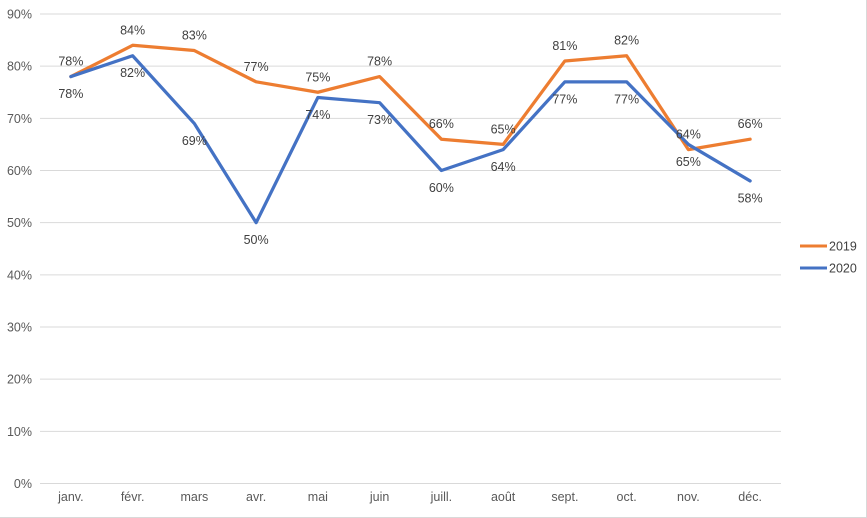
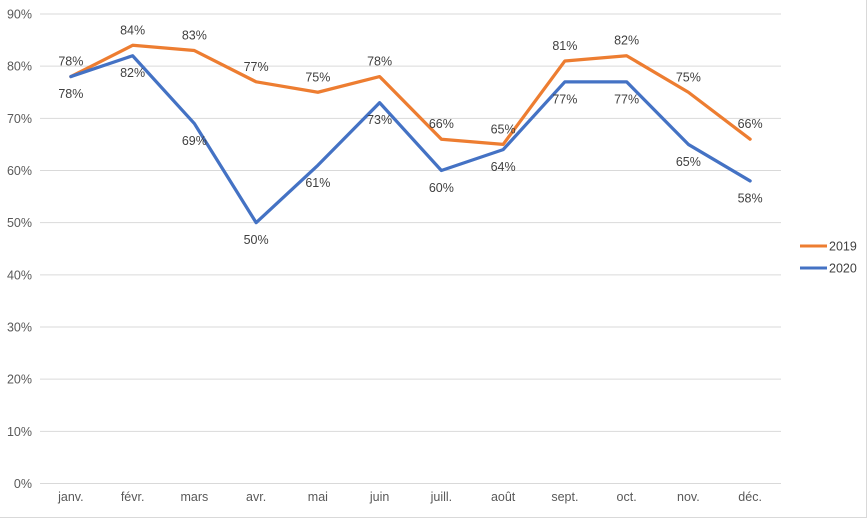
2020/mai: 74% -> 61%
2019/nov.: 64% -> 75%
